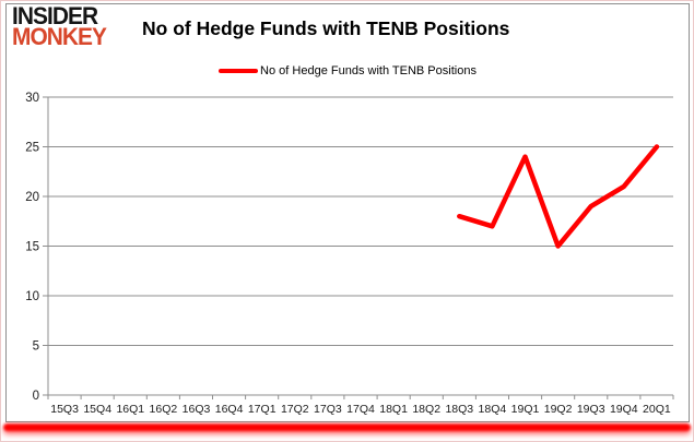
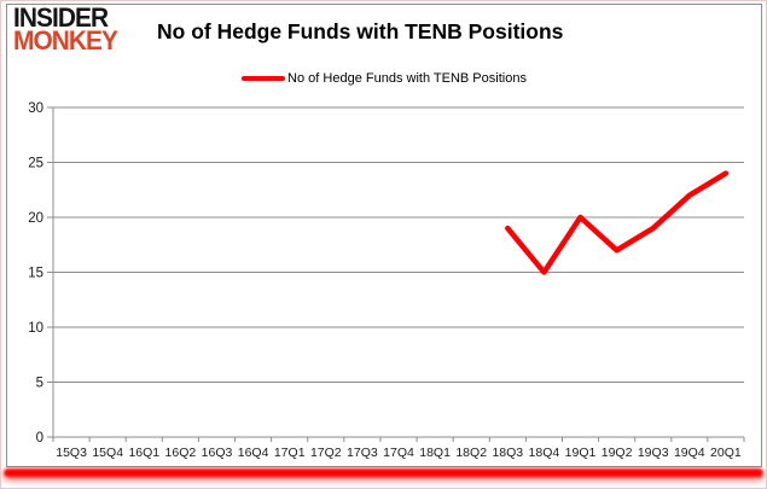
18Q3: 18 -> 19
18Q4: 17 -> 15
19Q1: 24 -> 20
19Q2: 15 -> 17
19Q4: 21 -> 22
20Q1: 25 -> 24
